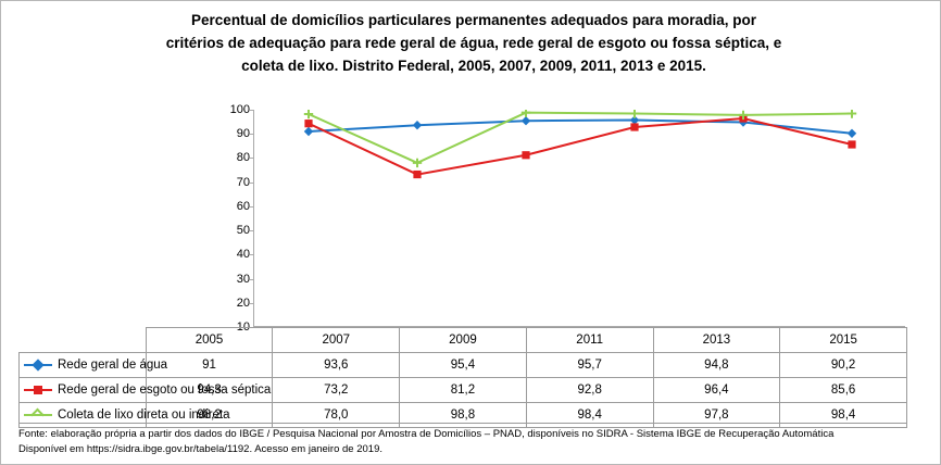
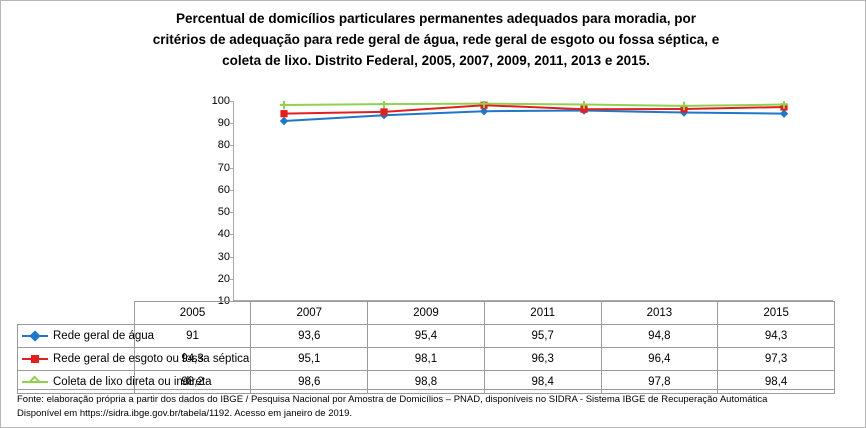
Rede geral de esgoto ou fossa séptica/2007: 73,2 -> 95,1
Coleta de lixo direta ou indireta/2007: 78,0 -> 98,6
Rede geral de esgoto ou fossa séptica/2009: 81,2 -> 98,1
Rede geral de esgoto ou fossa séptica/2011: 92,8 -> 96,3
Rede geral de água/2015: 90,2 -> 94,3
Rede geral de esgoto ou fossa séptica/2015: 85,6 -> 97,3
